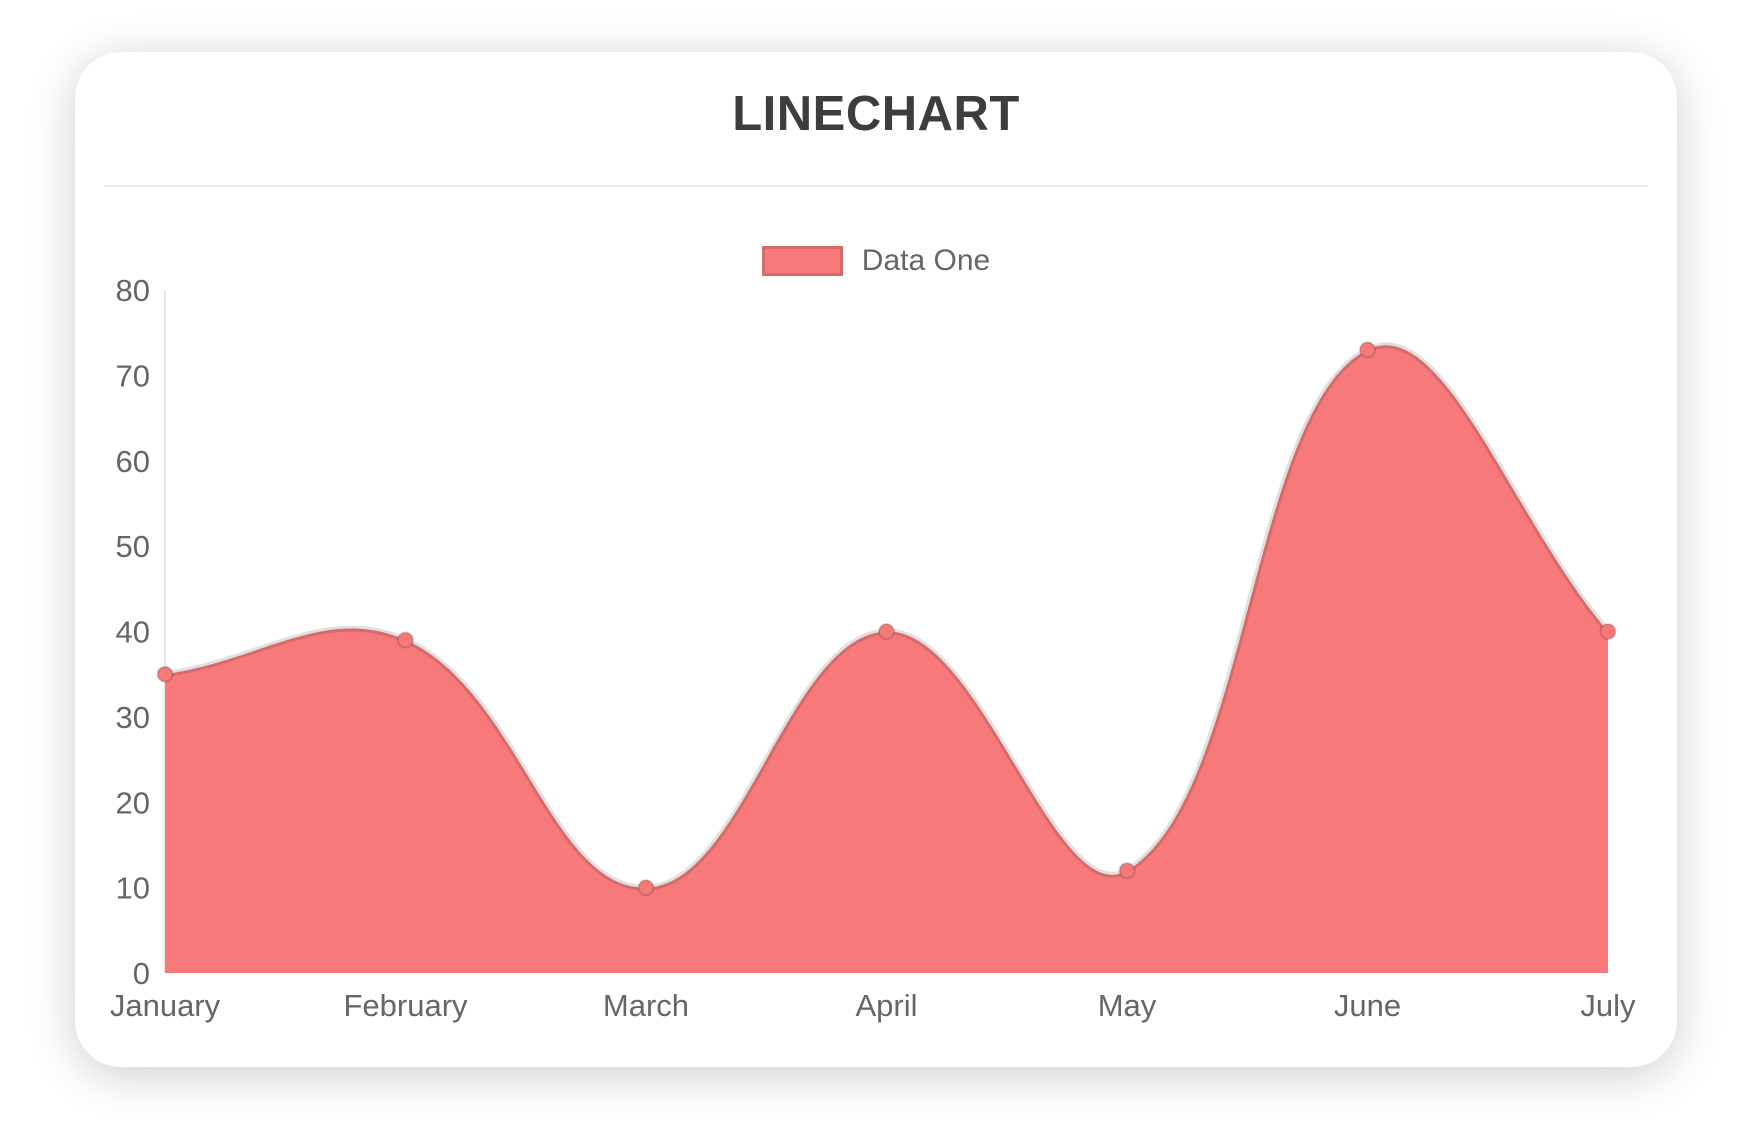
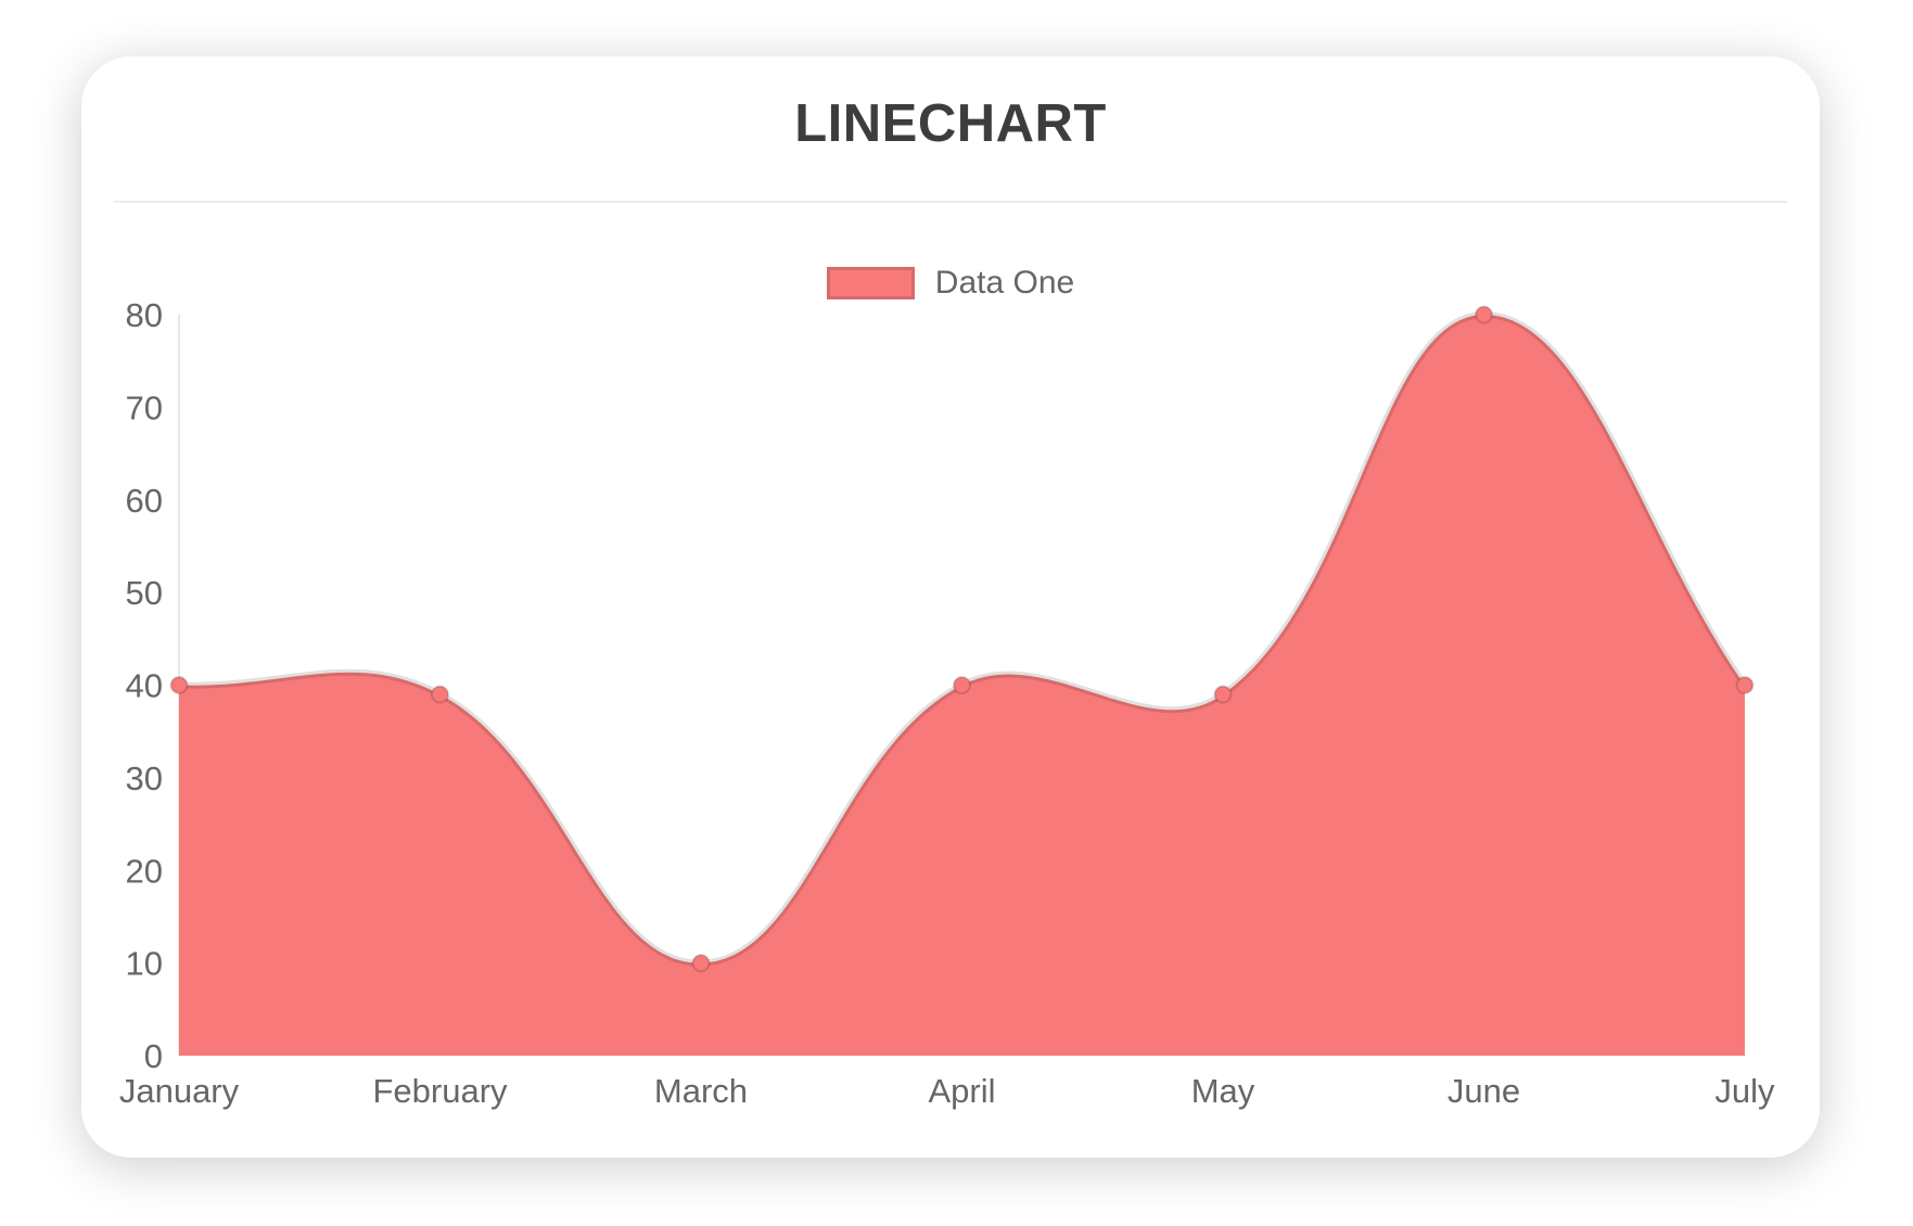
January: 35 -> 40
May: 12 -> 39
June: 73 -> 80
